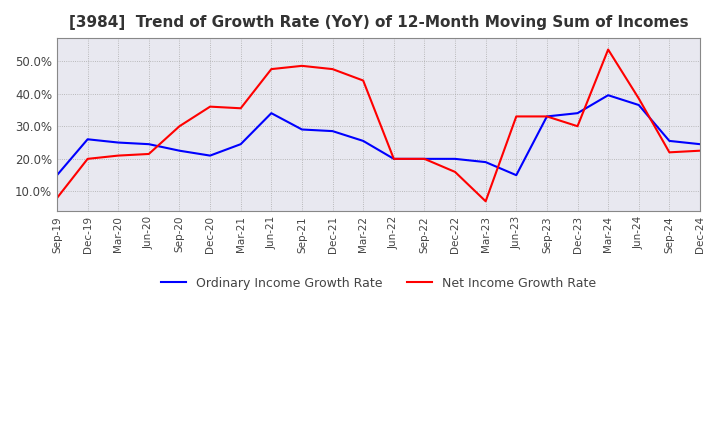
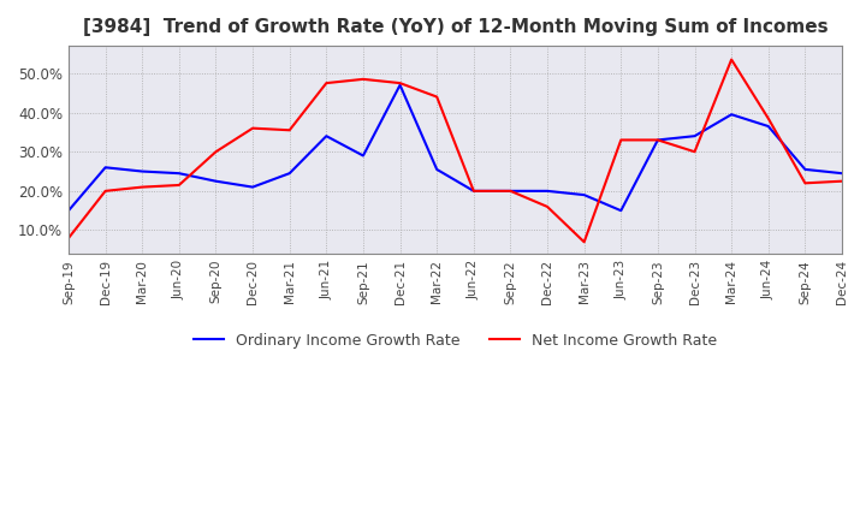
Ordinary Income Growth Rate/Dec-21: 28.5% -> 47.0%
